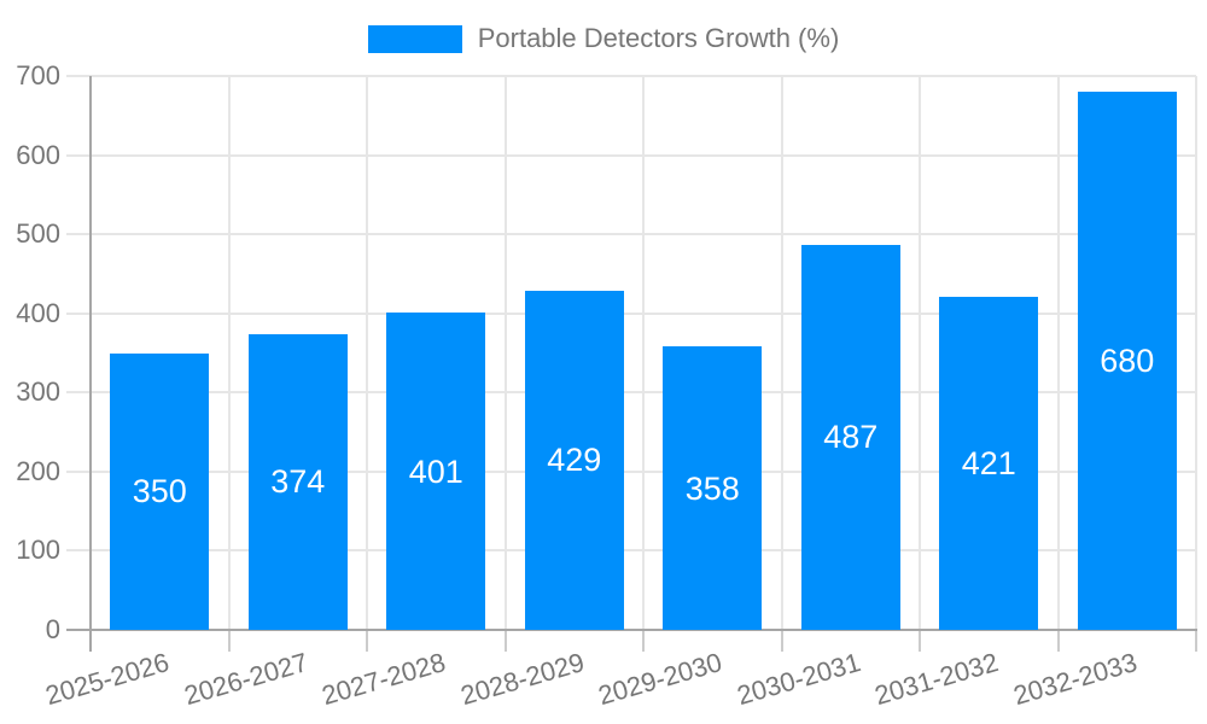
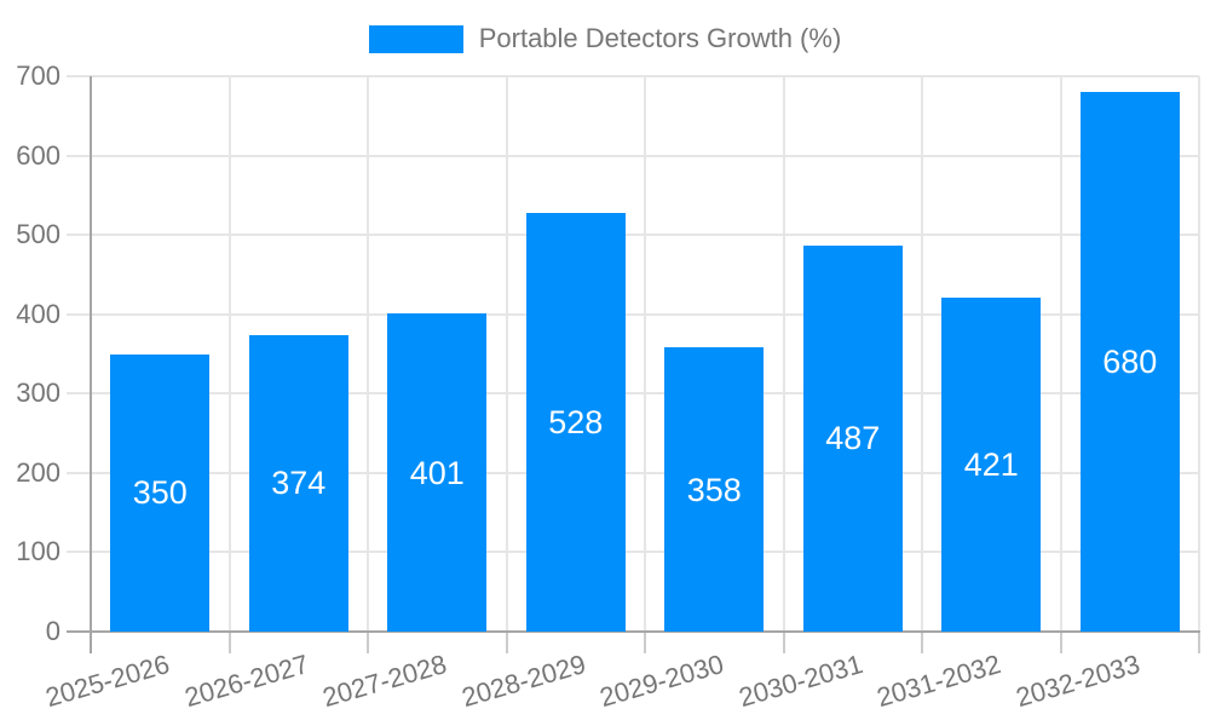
2028-2029: 429 -> 528
